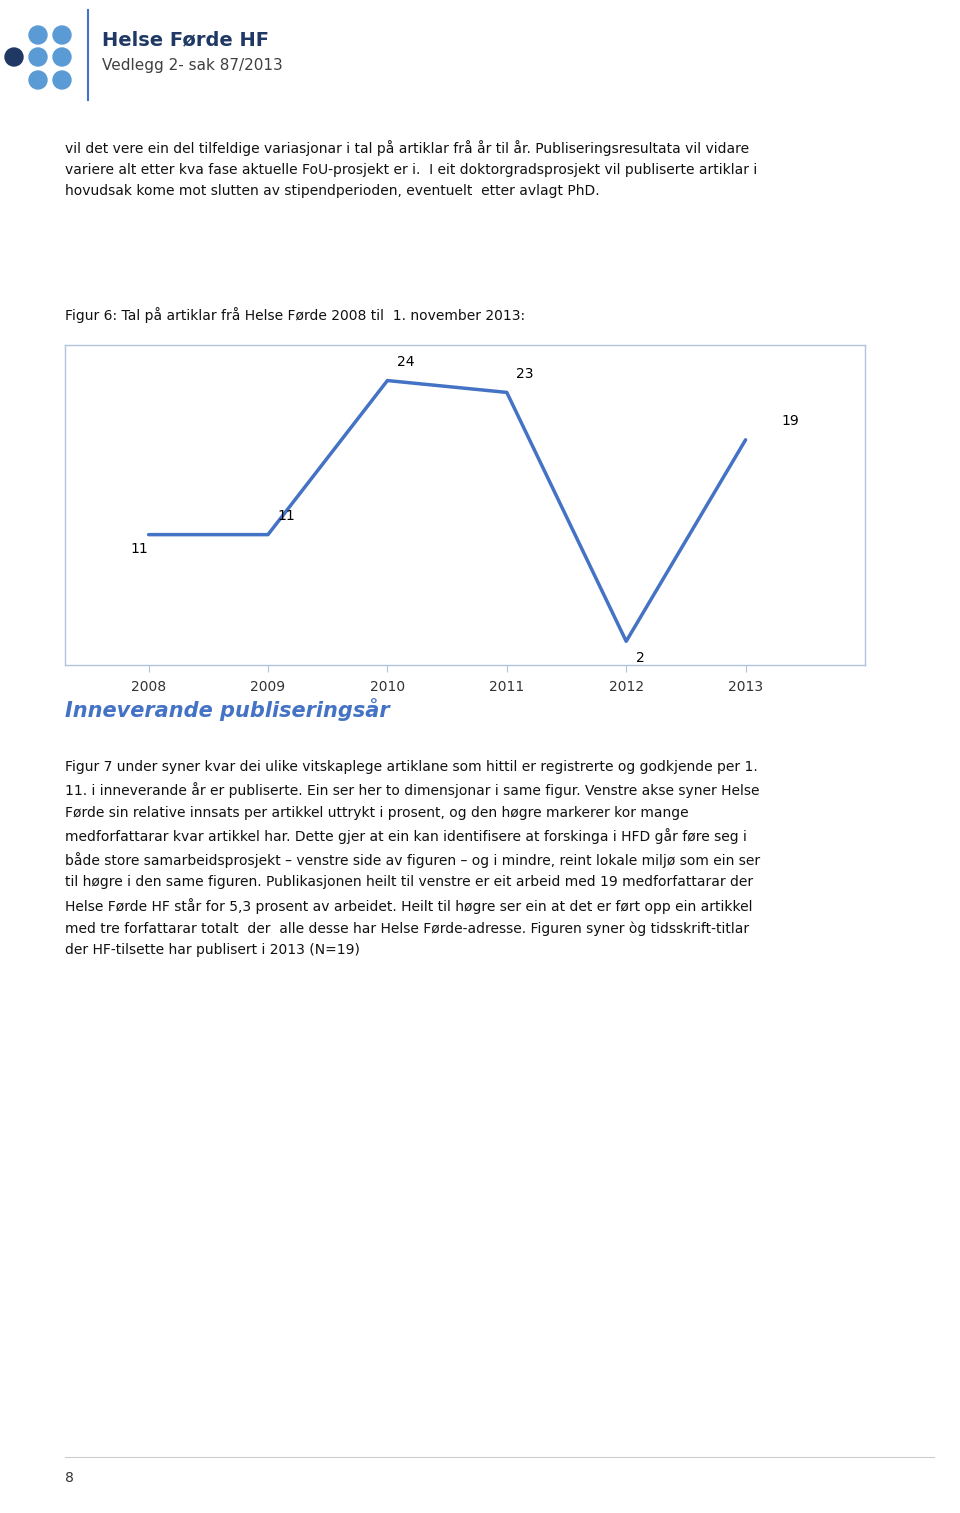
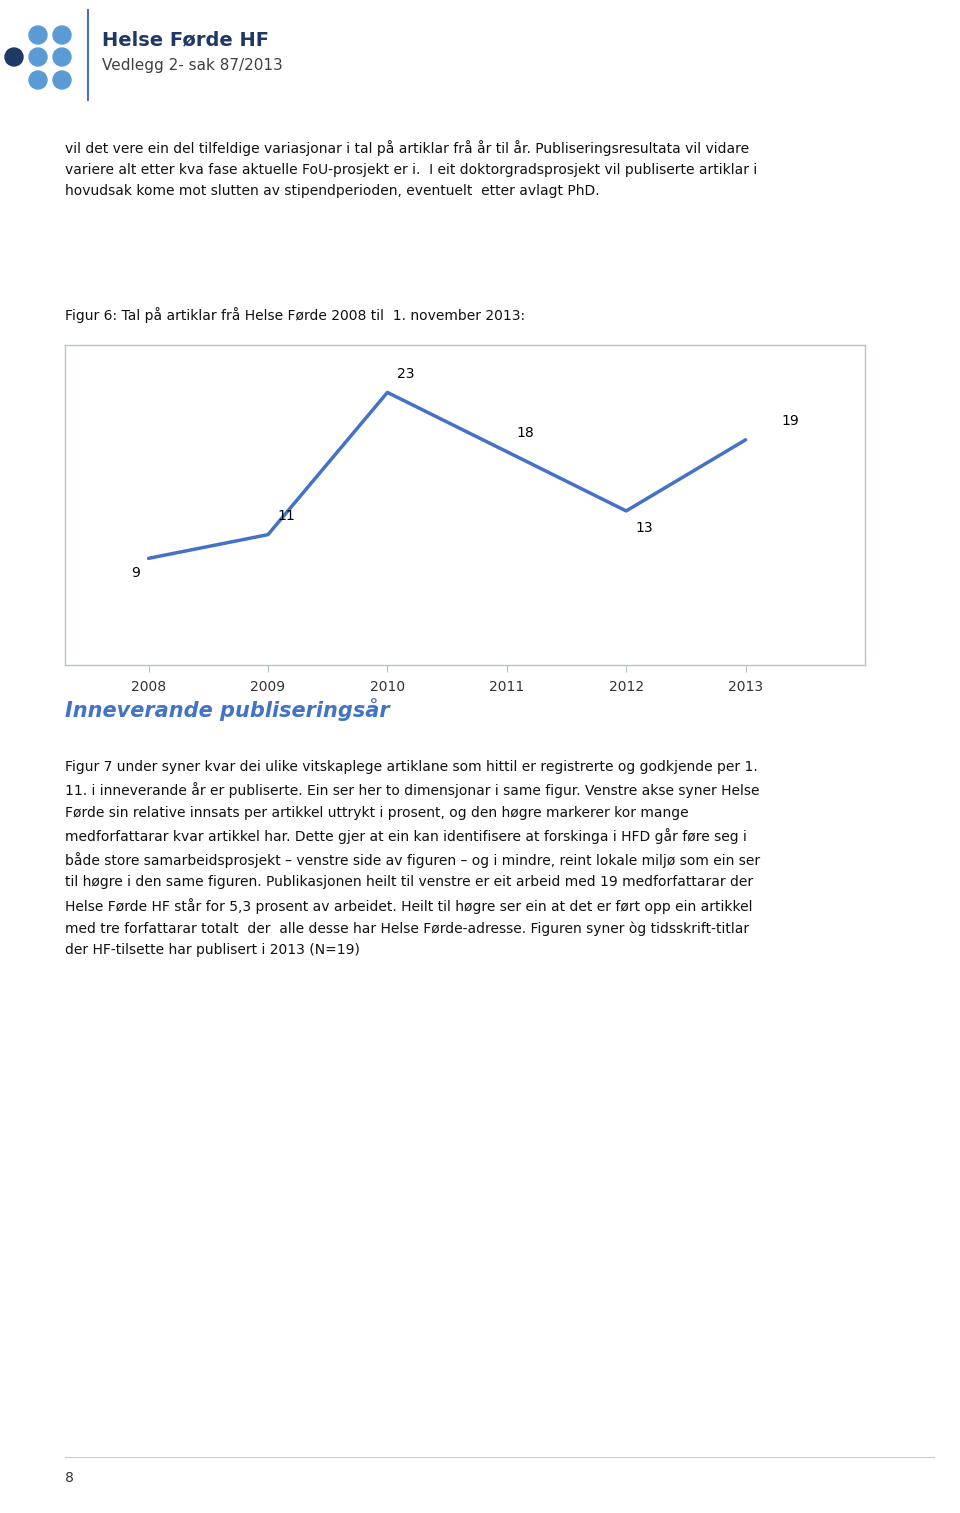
2008: 11 -> 9
2010: 24 -> 23
2011: 23 -> 18
2012: 2 -> 13
